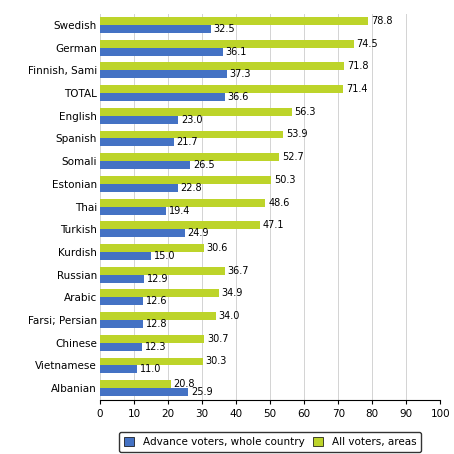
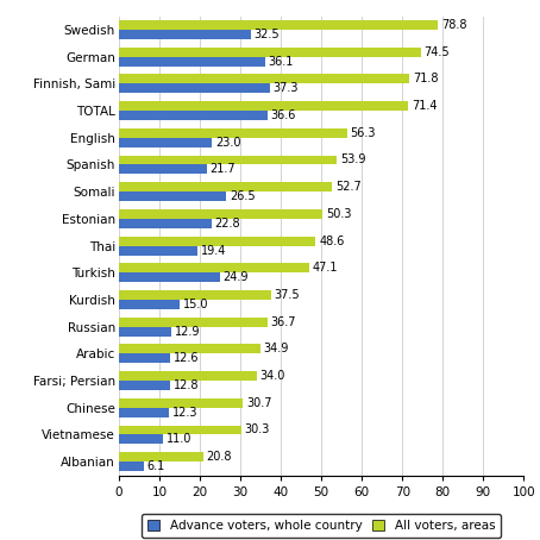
All voters, areas/Kurdish: 30.6 -> 37.5
Advance voters, whole country/Albanian: 25.9 -> 6.1
